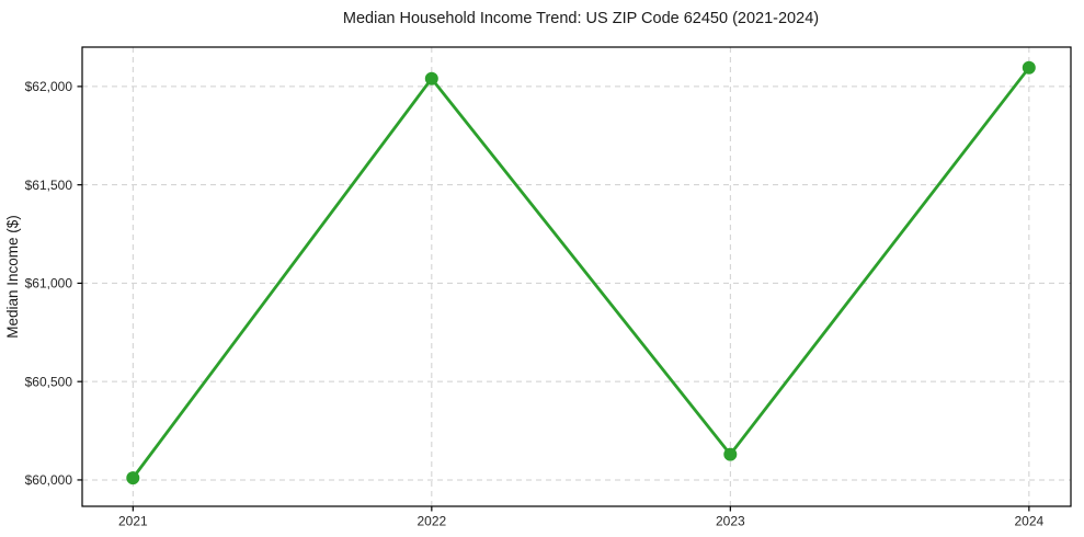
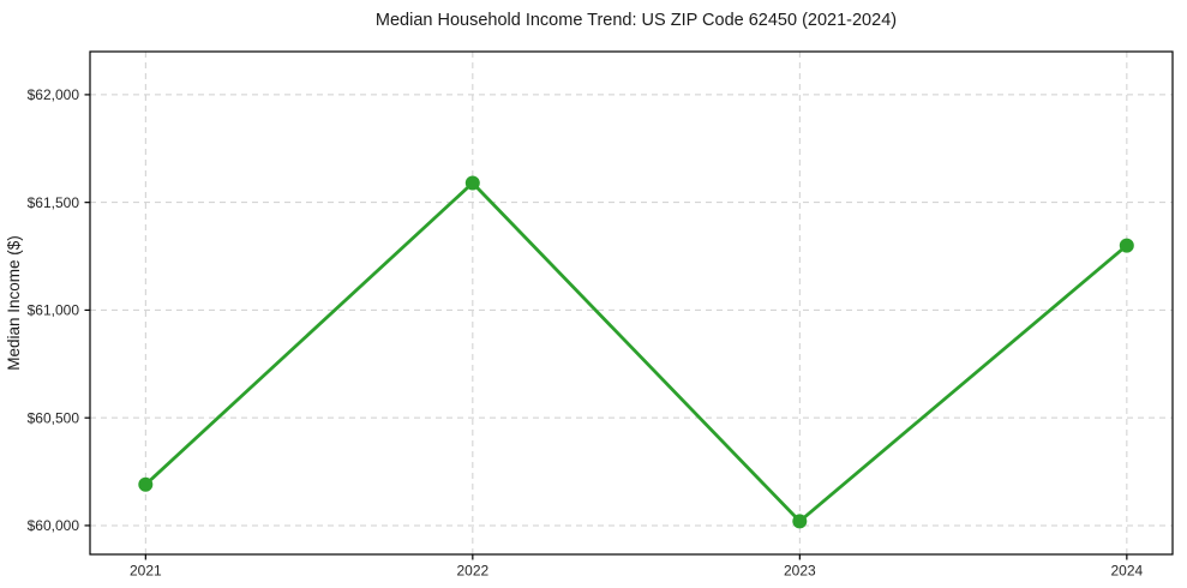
2021: $60010 -> $60190
2022: $62040 -> $61590
2023: $60130 -> $60020
2024: $62100 -> $61300
